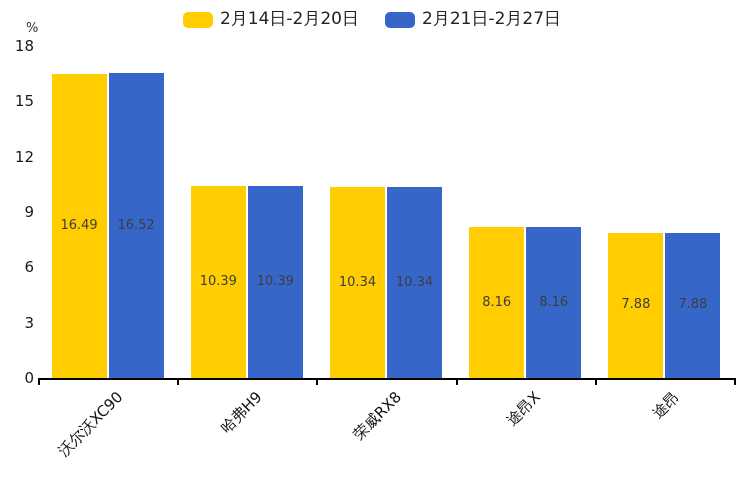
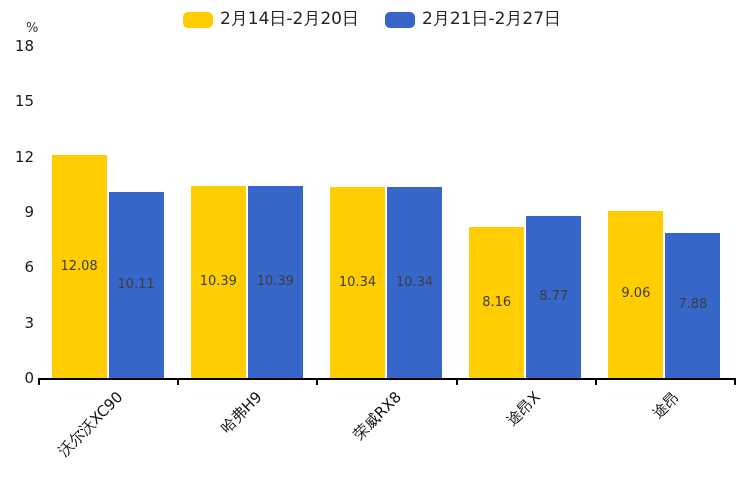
2月14日-2月20日/沃尔沃XC90: 16.49 -> 12.08
2月21日-2月27日/沃尔沃XC90: 16.52 -> 10.11
2月21日-2月27日/途昂X: 8.16 -> 8.77
2月14日-2月20日/途昂: 7.88 -> 9.06
